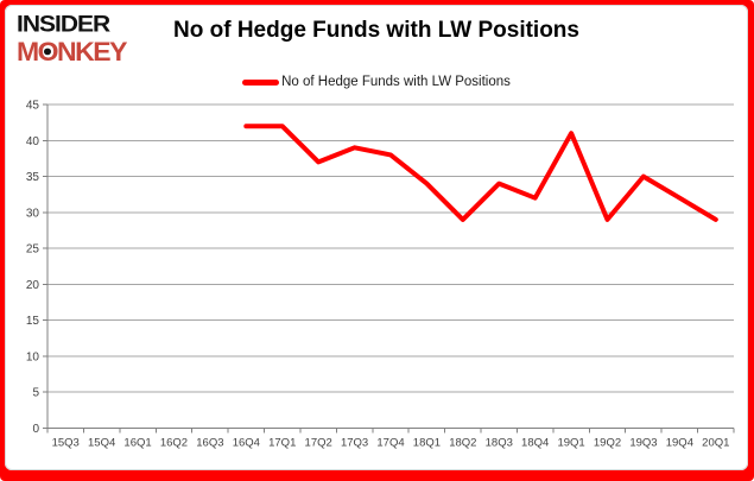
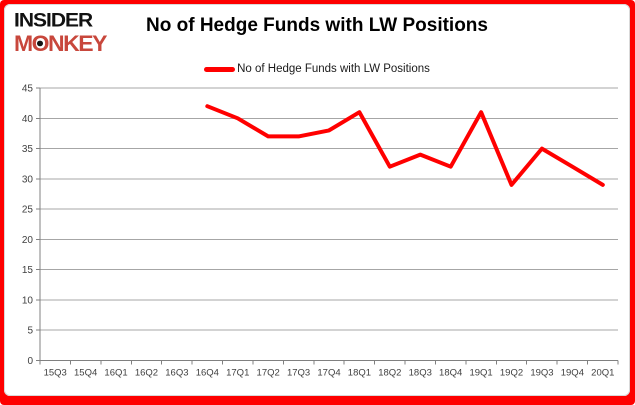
17Q1: 42 -> 40
17Q3: 39 -> 37
18Q1: 34 -> 41
18Q2: 29 -> 32
